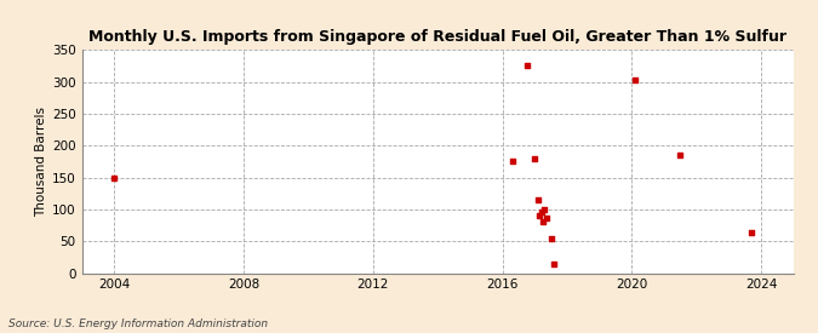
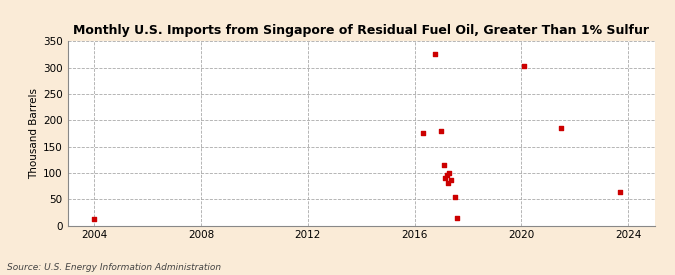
2004: 150 -> 13
